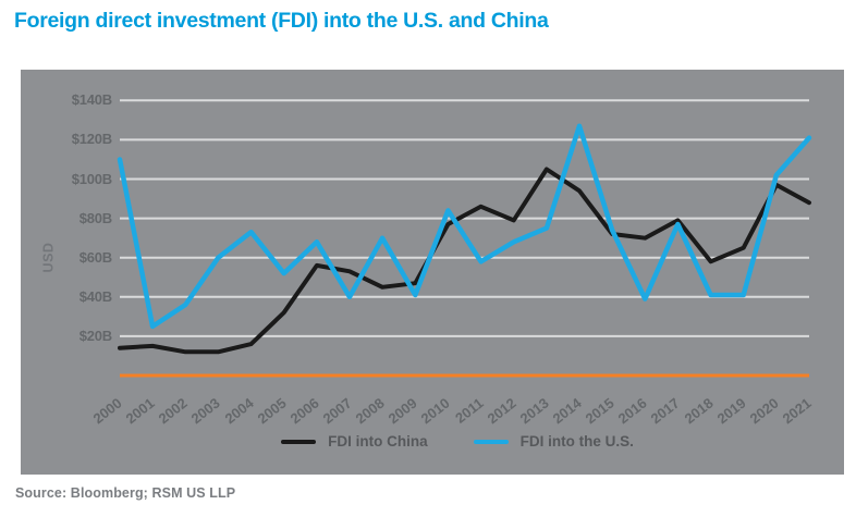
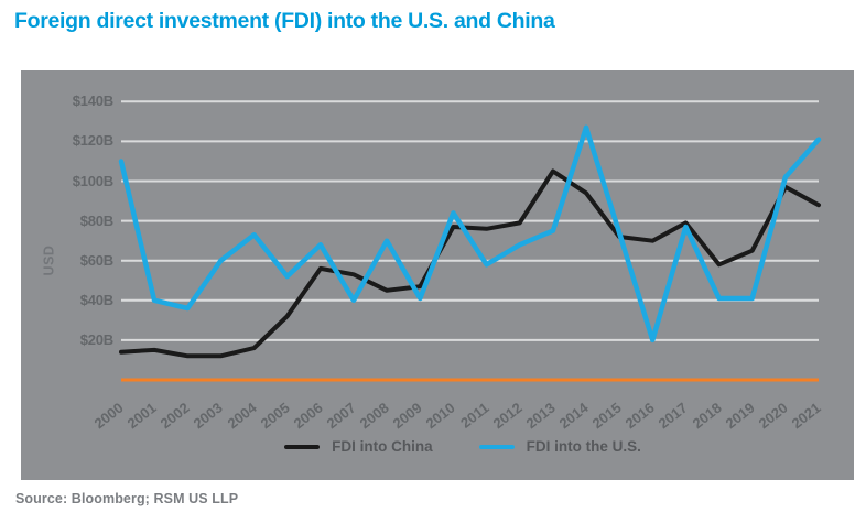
FDI into the U.S./2001: $25B -> $40B
FDI into China/2011: $86B -> $76B
FDI into the U.S./2016: $39B -> $20B
